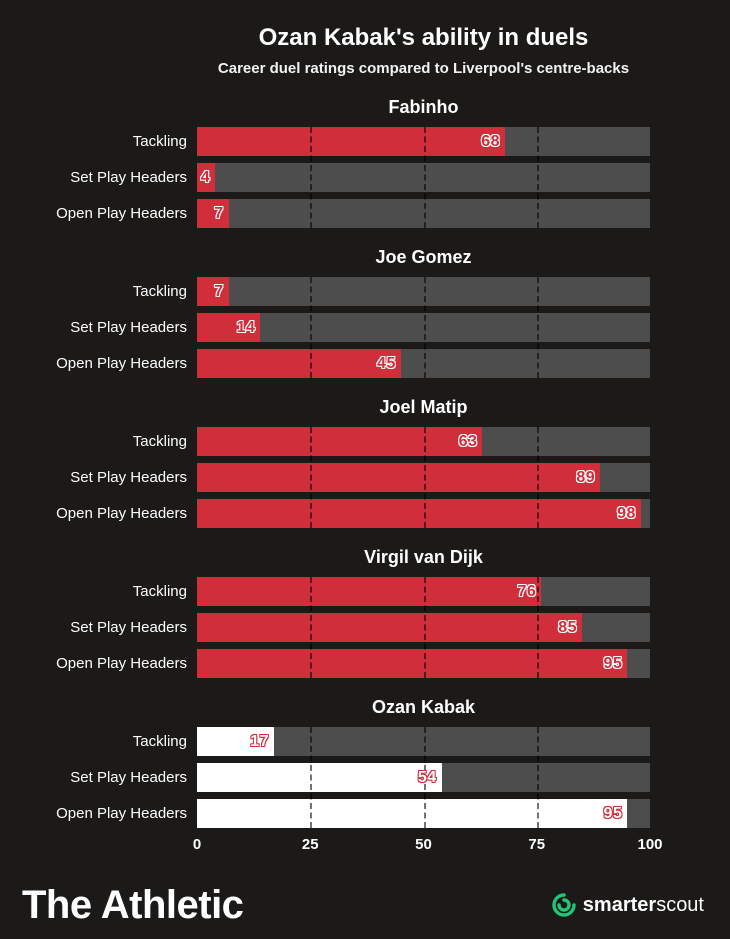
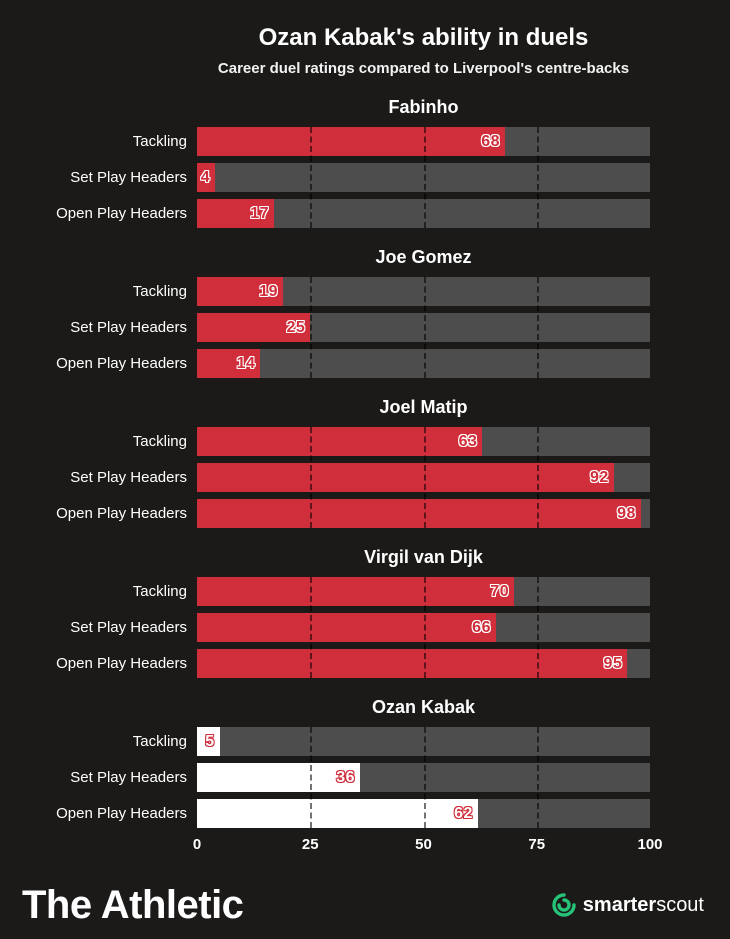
Joe Gomez/Tackling: 7 -> 19
Virgil van Dijk/Tackling: 76 -> 70
Ozan Kabak/Tackling: 17 -> 5
Joe Gomez/Set Play Headers: 14 -> 25
Joel Matip/Set Play Headers: 89 -> 92
Virgil van Dijk/Set Play Headers: 85 -> 66
Ozan Kabak/Set Play Headers: 54 -> 36
Fabinho/Open Play Headers: 7 -> 17
Joe Gomez/Open Play Headers: 45 -> 14
Ozan Kabak/Open Play Headers: 95 -> 62
